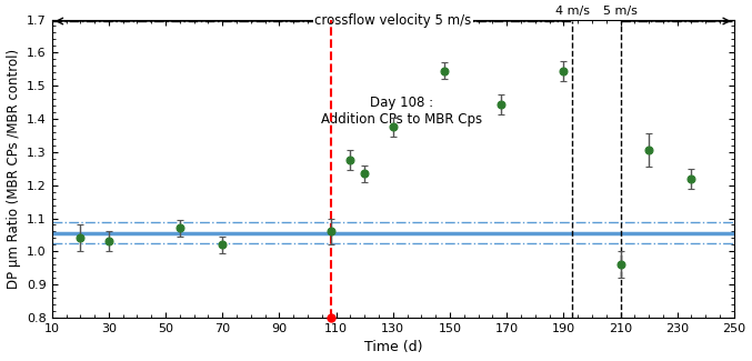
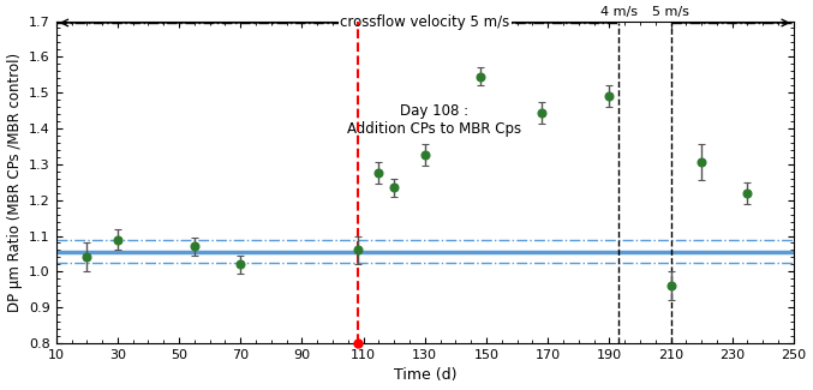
30: 1.030 -> 1.090
130: 1.375 -> 1.325
190: 1.545 -> 1.490
